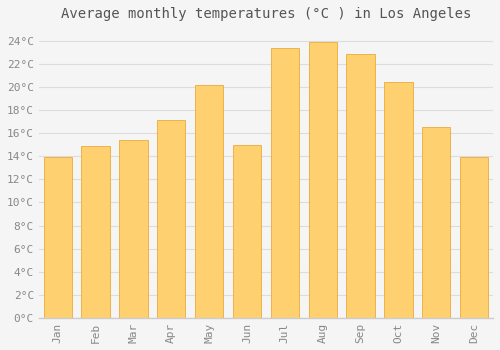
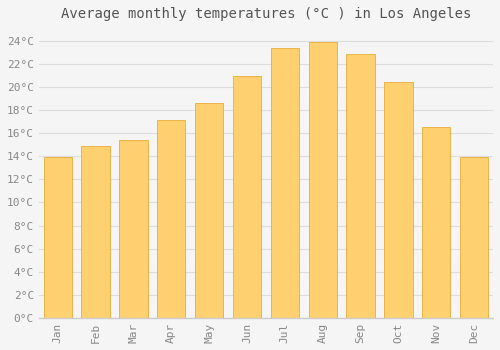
May: 20.2°C -> 18.6°C
Jun: 15.0°C -> 20.9°C
